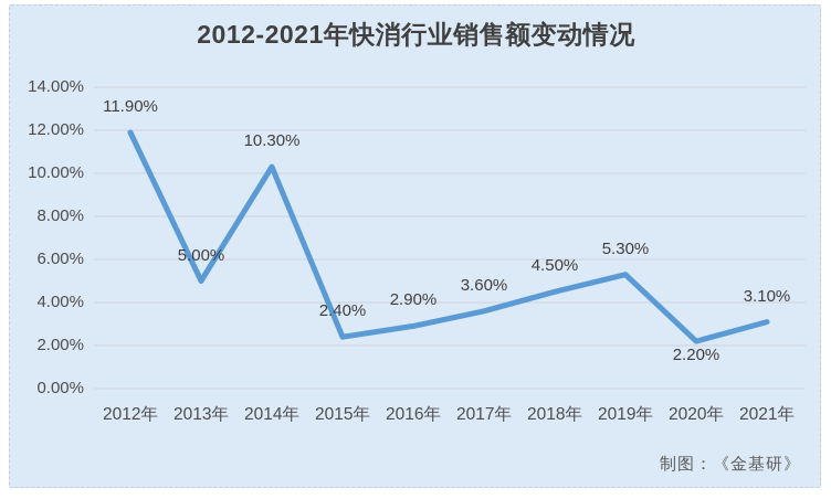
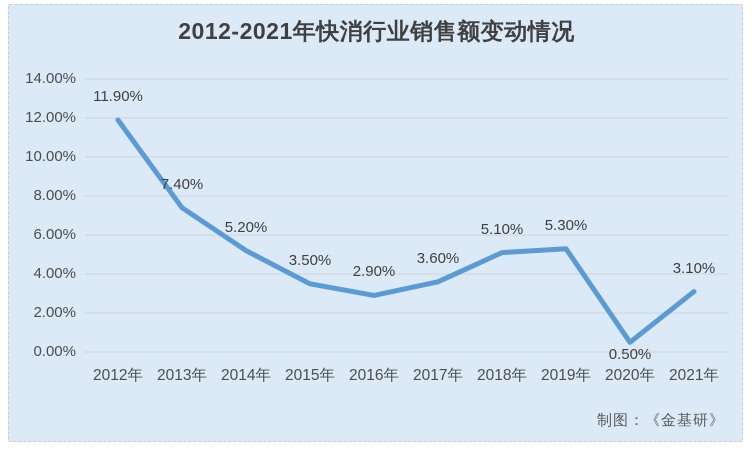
2013年: 5.00% -> 7.40%
2014年: 10.30% -> 5.20%
2015年: 2.40% -> 3.50%
2018年: 4.50% -> 5.10%
2020年: 2.20% -> 0.50%
